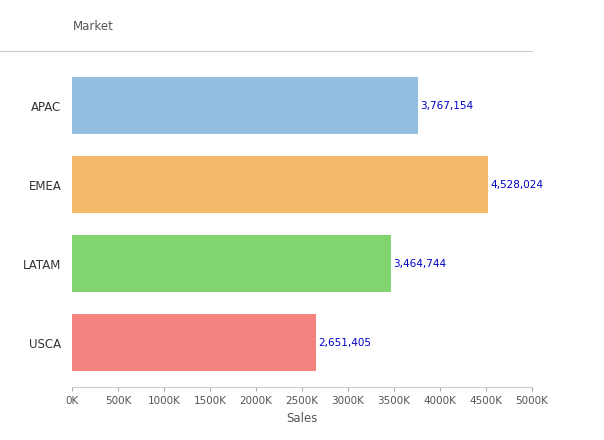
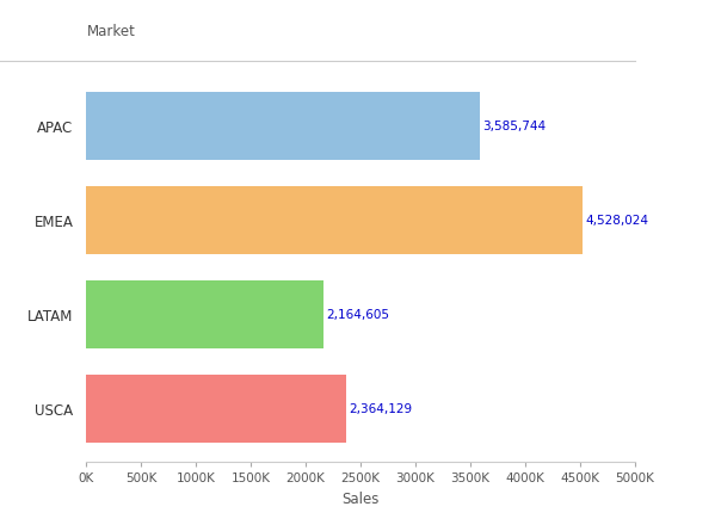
APAC: 3,767,154 -> 3,585,744
LATAM: 3,464,744 -> 2,164,605
USCA: 2,651,405 -> 2,364,129
